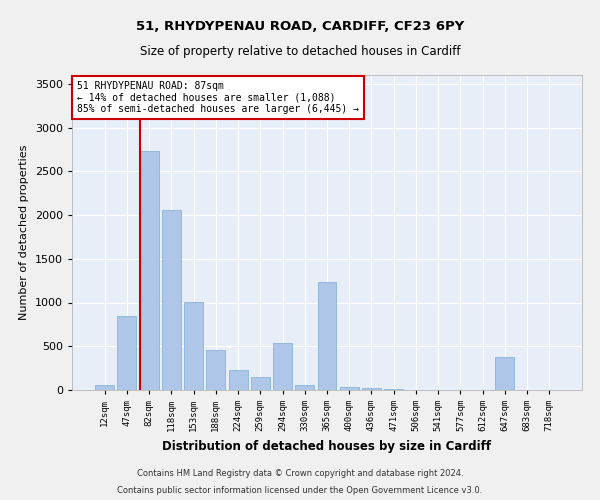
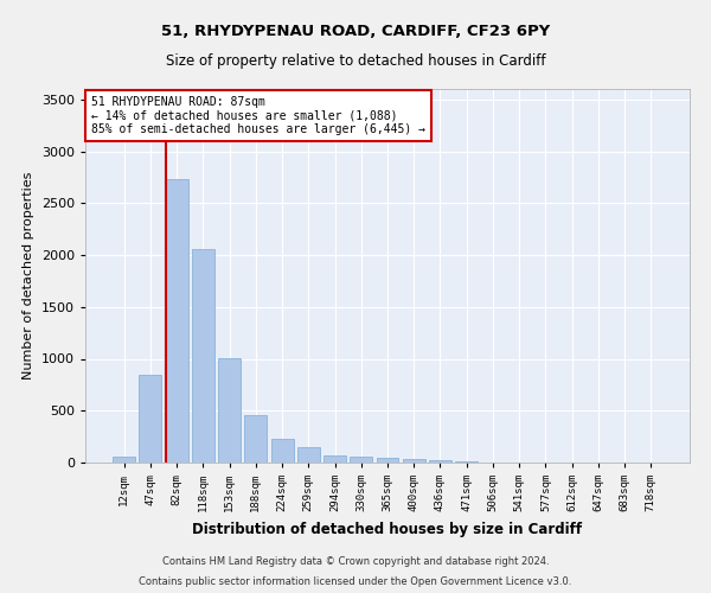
294sqm: 540 -> 70
365sqm: 1240 -> 40
647sqm: 380 -> 0
